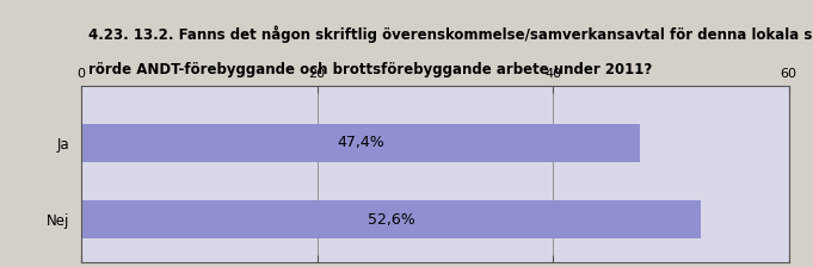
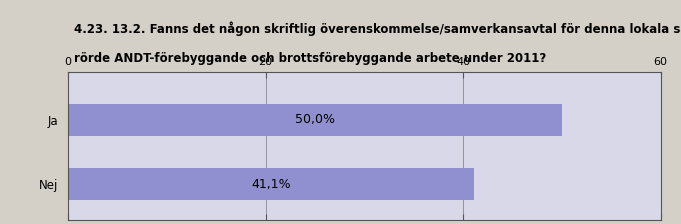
Ja: 47,4% -> 50,0%
Nej: 52,6% -> 41,1%
